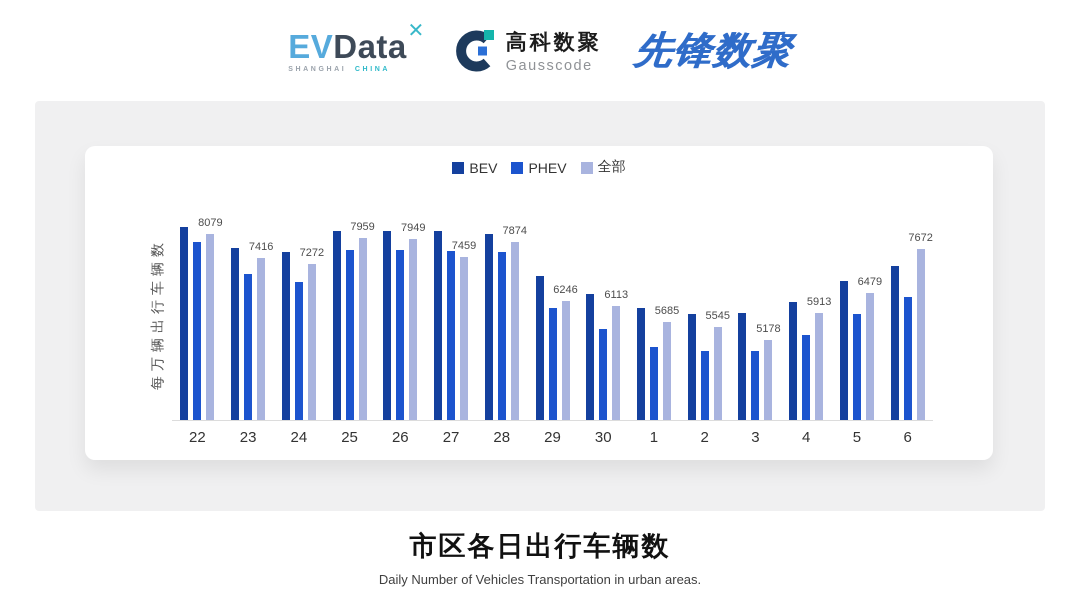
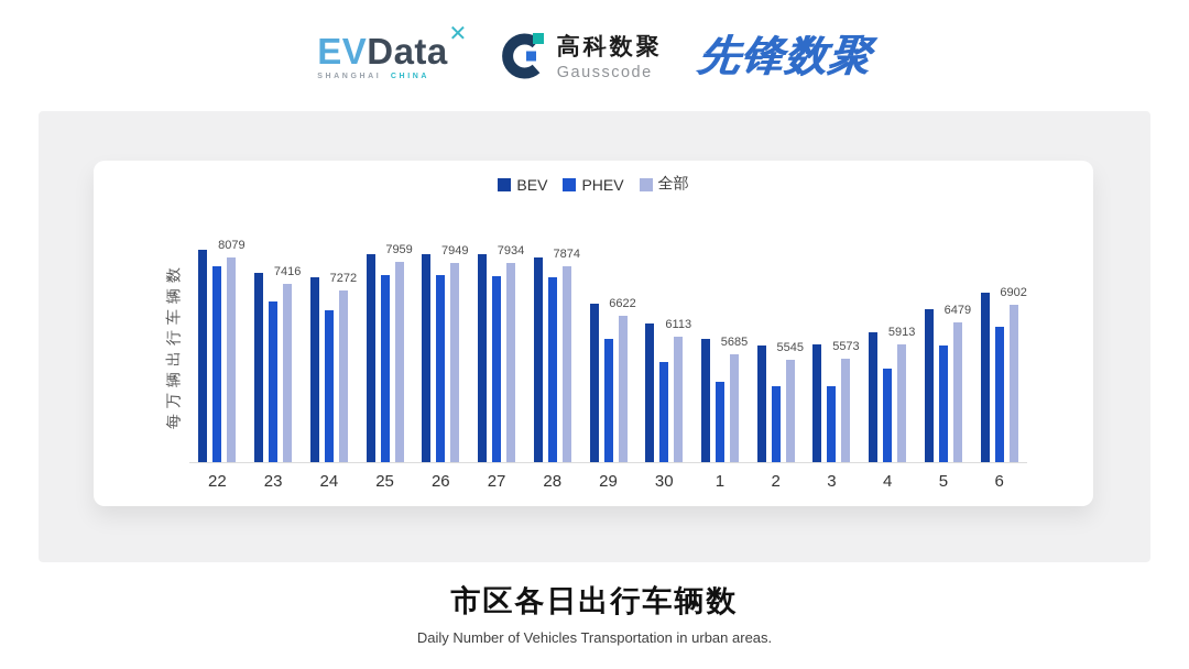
全部/27: 7459 -> 7934
全部/29: 6246 -> 6622
全部/3: 5178 -> 5573
全部/6: 7672 -> 6902
